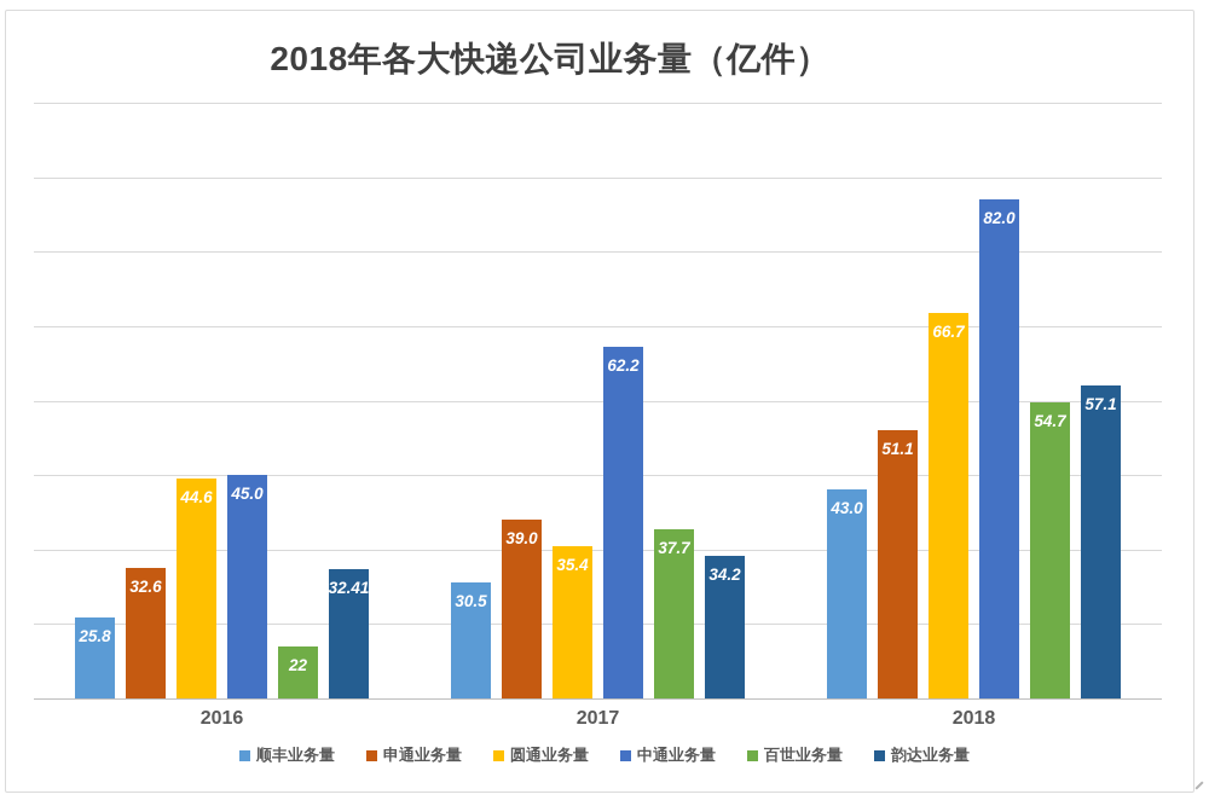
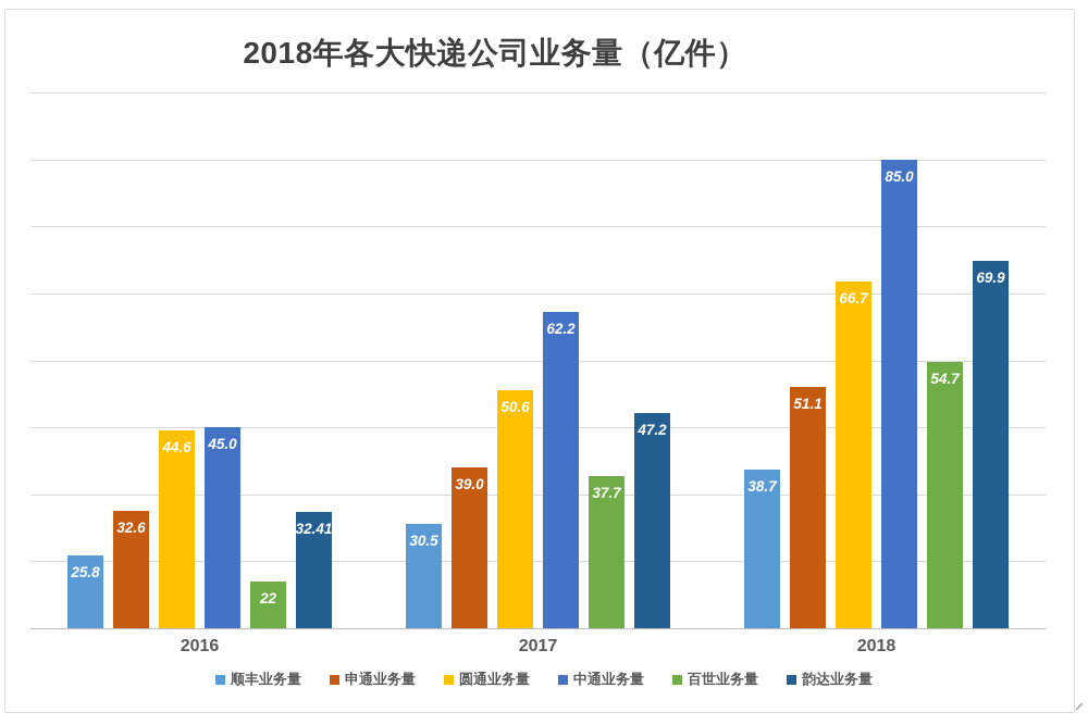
圆通业务量/2017: 35.4 -> 50.6
韵达业务量/2017: 34.2 -> 47.2
顺丰业务量/2018: 43.0 -> 38.7
中通业务量/2018: 82.0 -> 85.0
韵达业务量/2018: 57.1 -> 69.9
